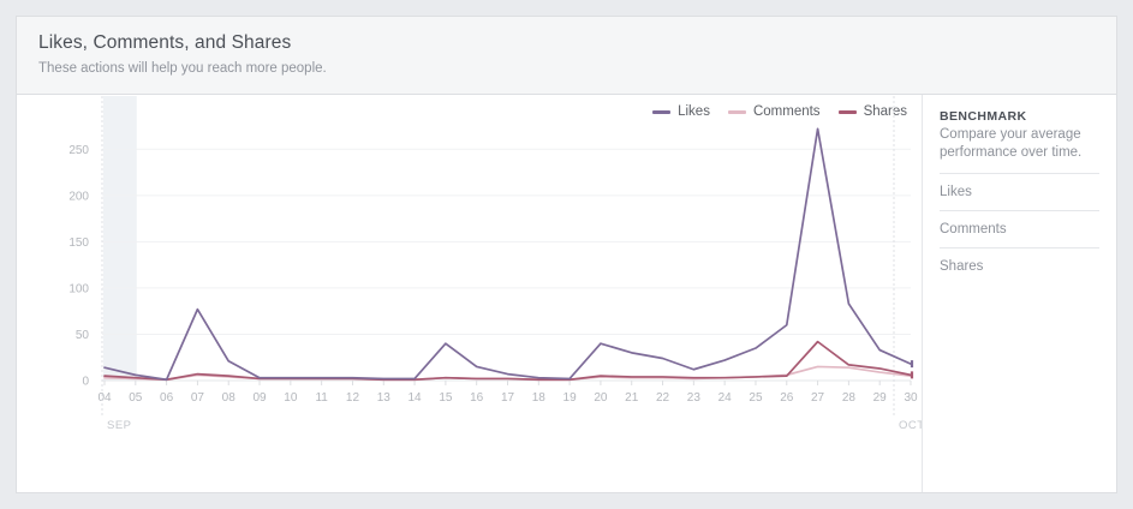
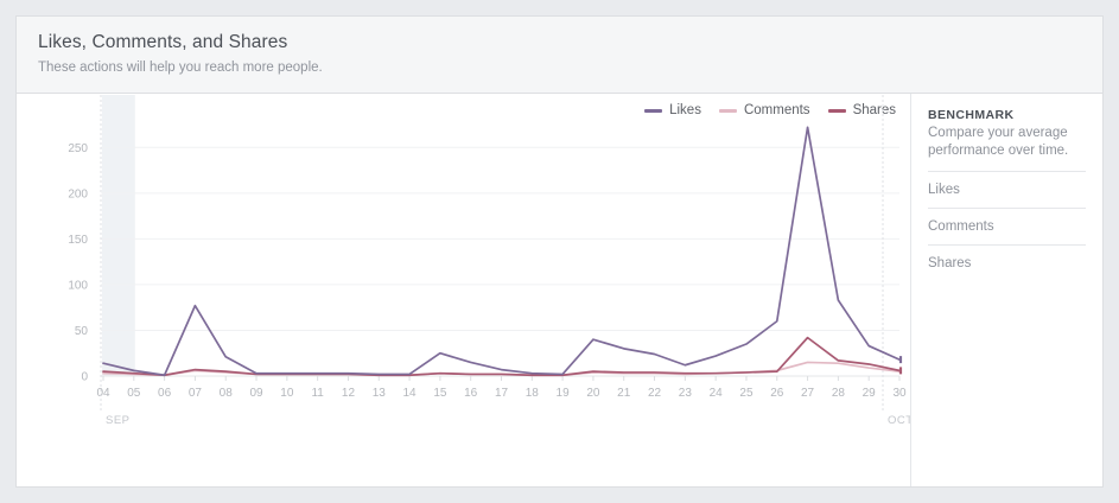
Likes/15: 40 -> 20
